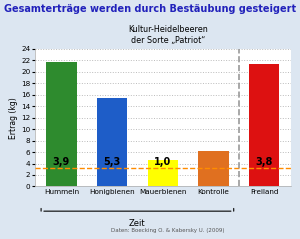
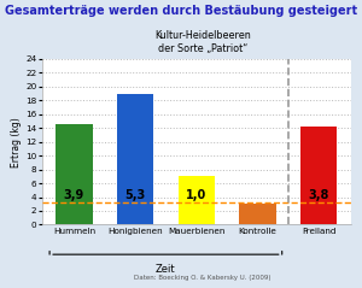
Hummeln: 21.8 -> 14.5
Honigbienen: 15.4 -> 19.0
Mauerbienen: 4.6 -> 7.0
Kontrolle: 6.2 -> 3.0
Freiland: 21.4 -> 14.2
